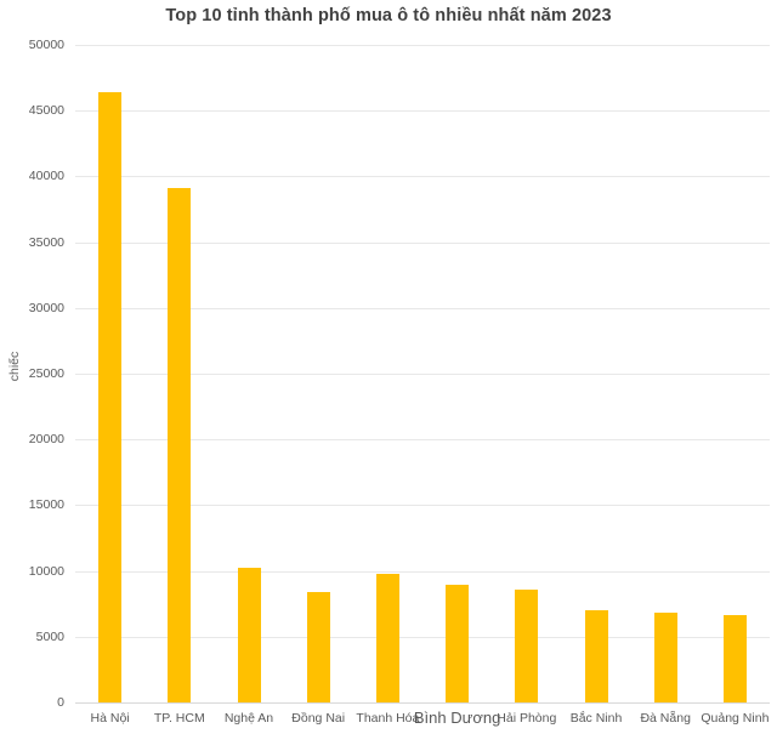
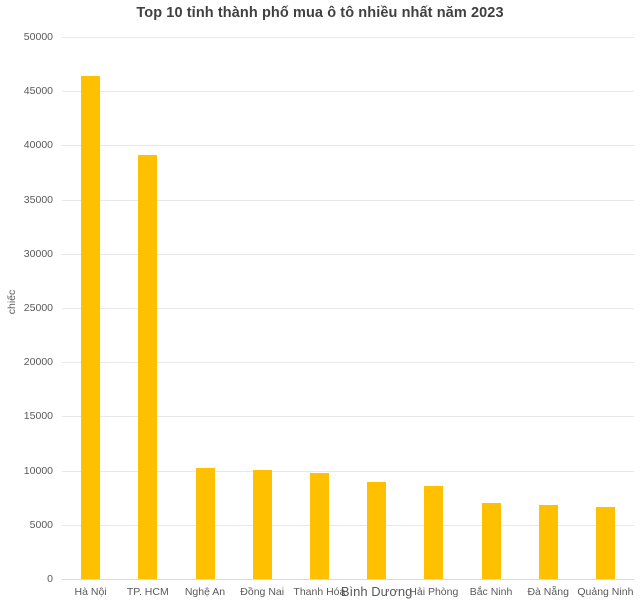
Đồng Nai: 8400 -> 10000
